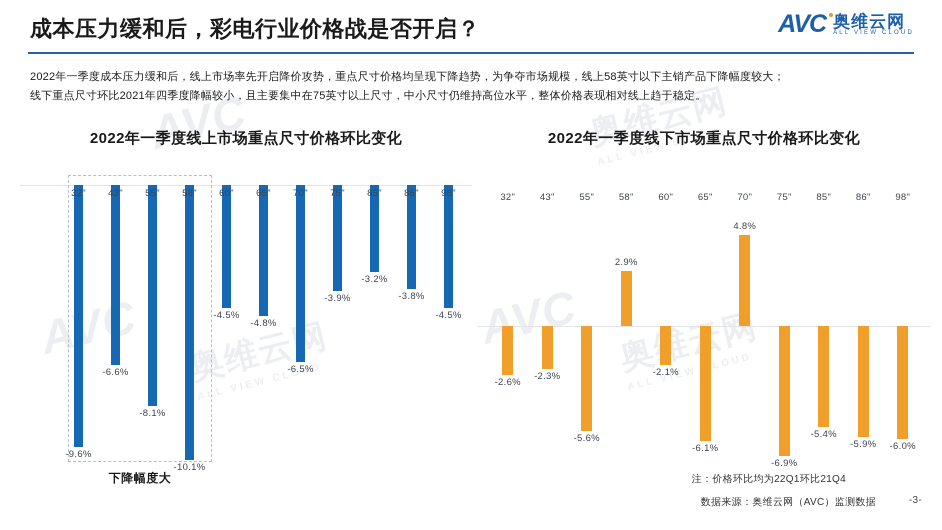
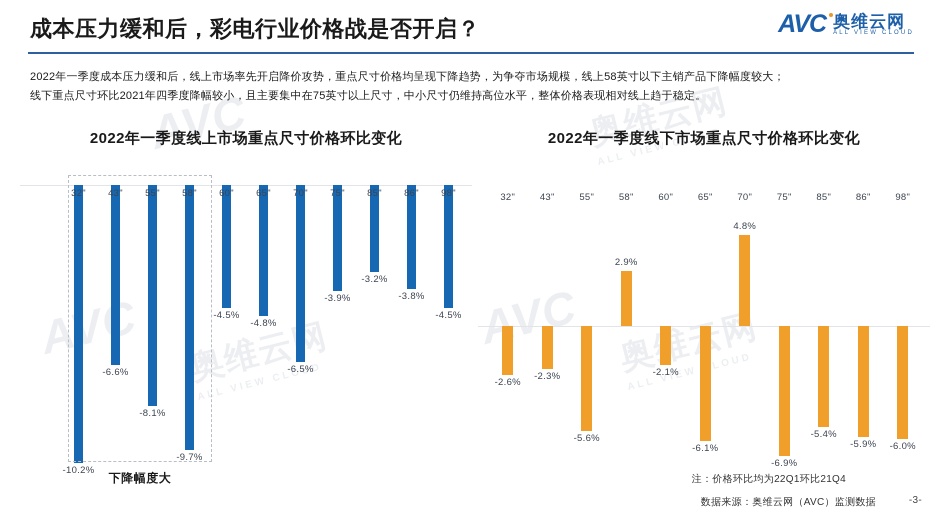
2022年一季度线上市场重点尺寸价格环比变化/32": -9.6% -> -10.2%
2022年一季度线上市场重点尺寸价格环比变化/58": -10.1% -> -9.7%
